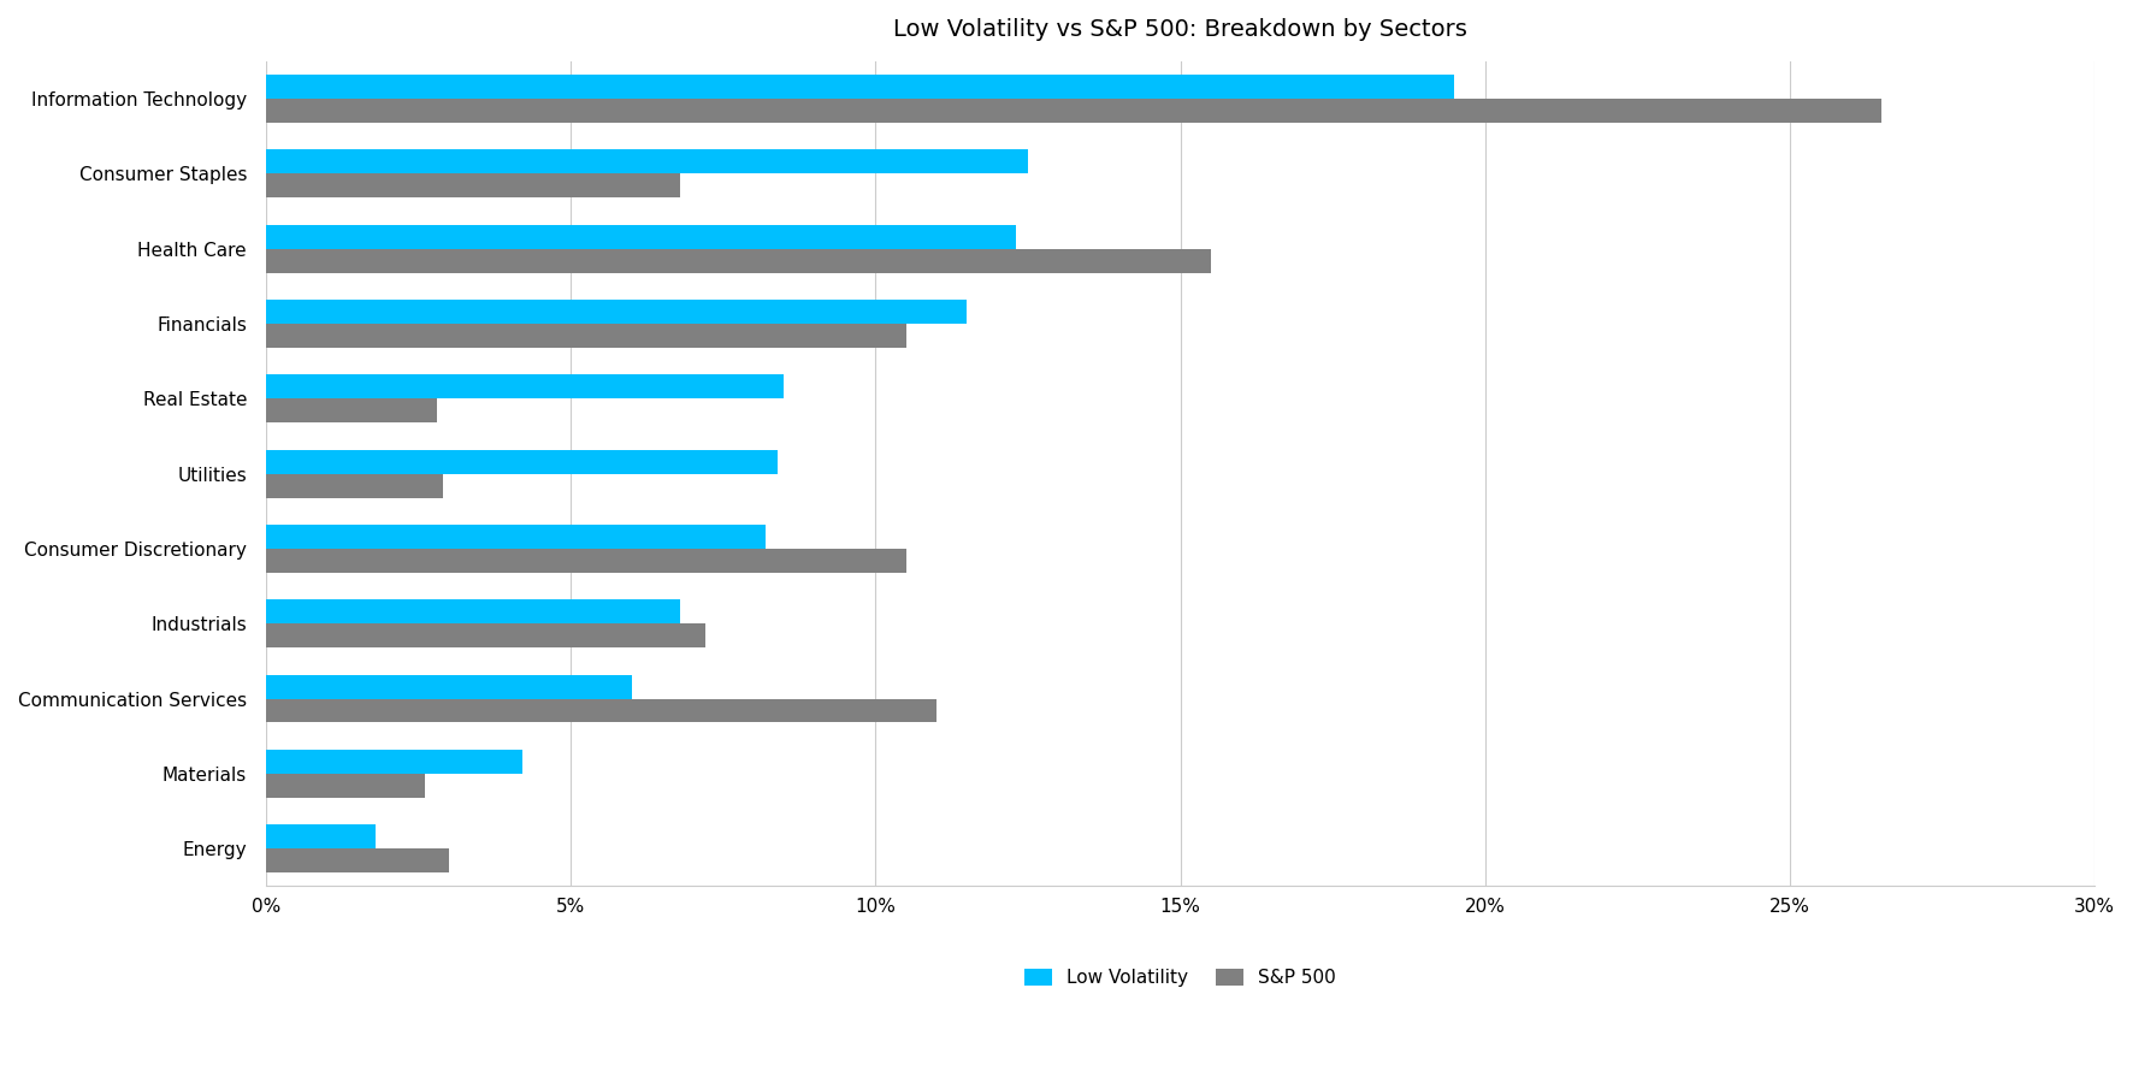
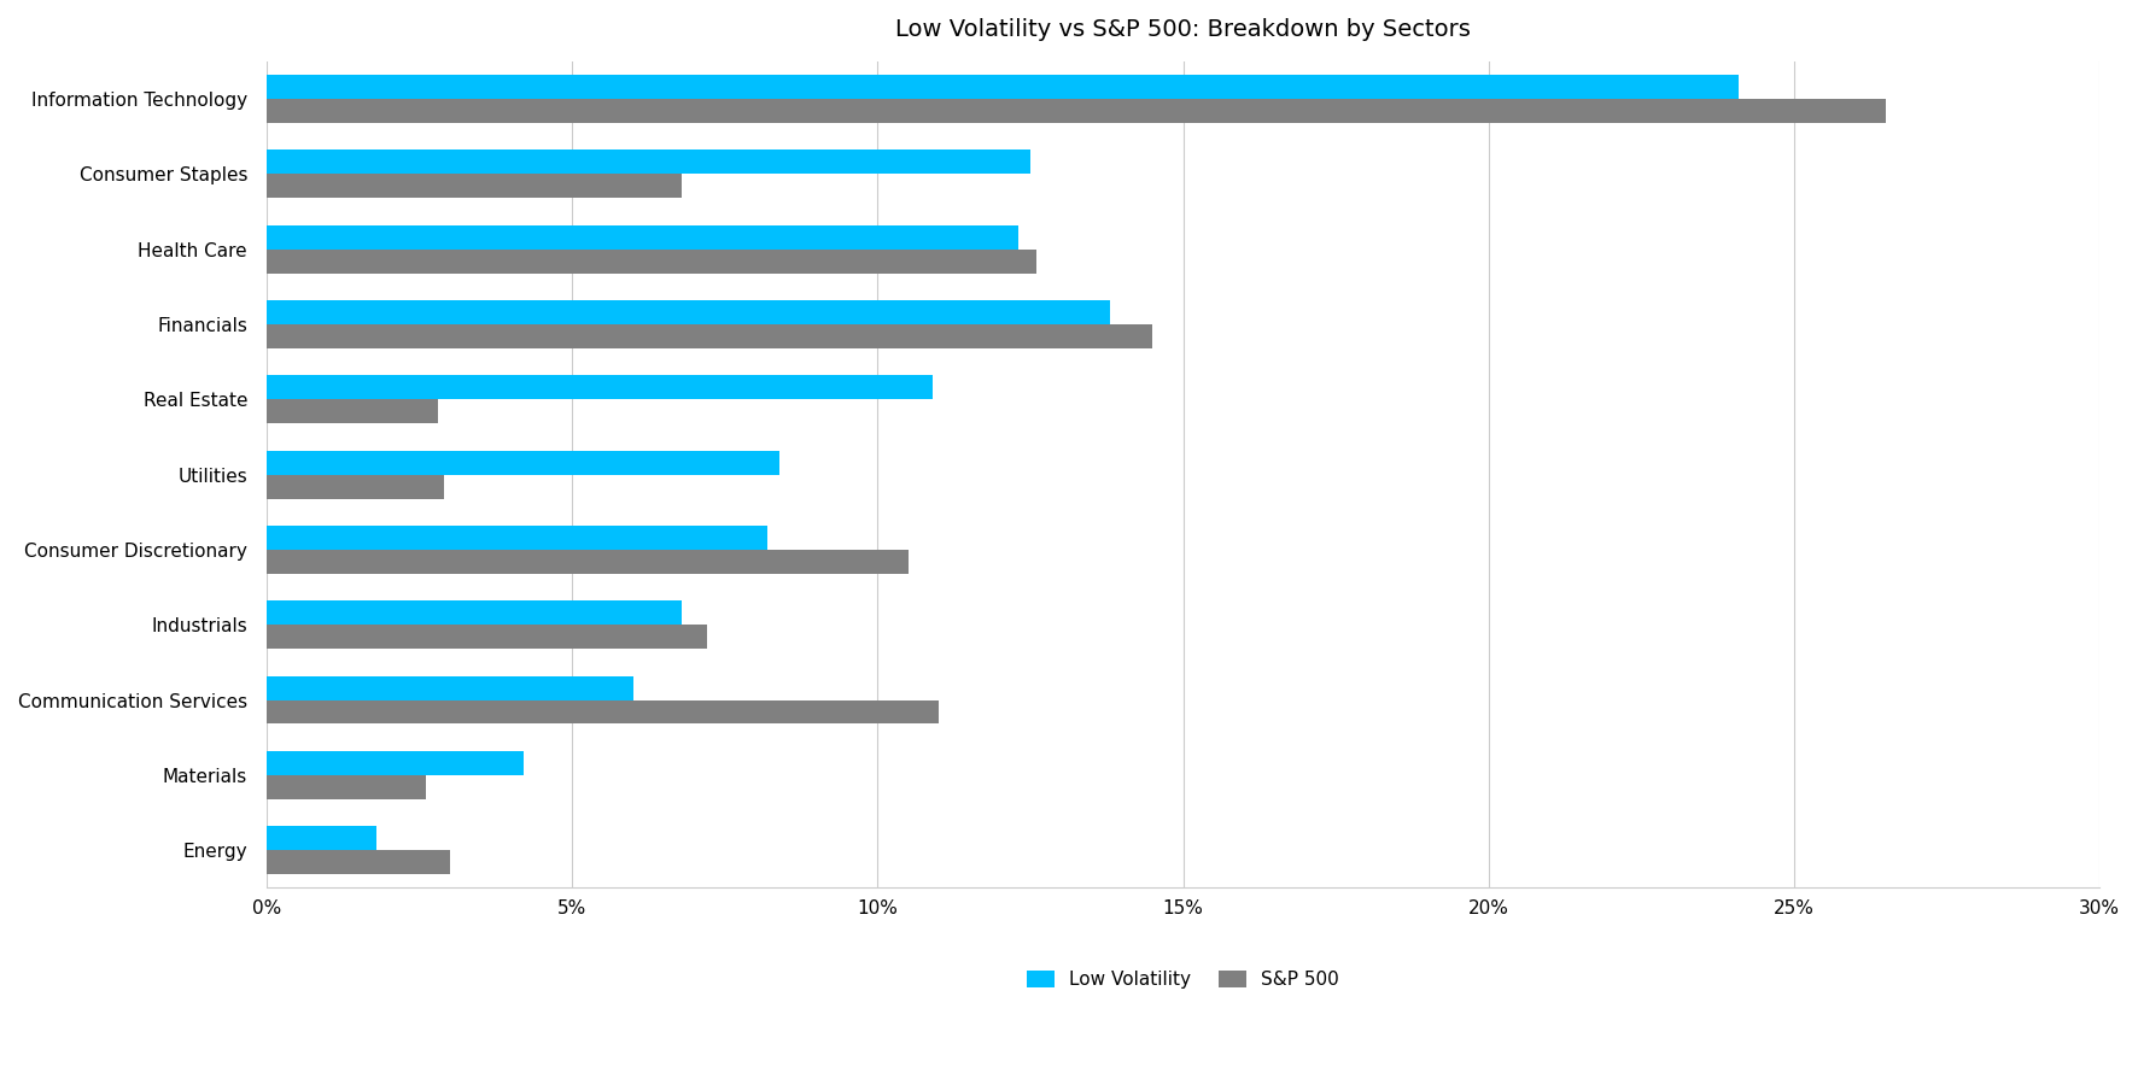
Low Volatility/Information Technology: 19.5% -> 24.1%
S&P 500/Health Care: 15.5% -> 12.6%
Low Volatility/Financials: 11.5% -> 13.8%
S&P 500/Financials: 10.5% -> 14.5%
Low Volatility/Real Estate: 8.5% -> 10.9%
